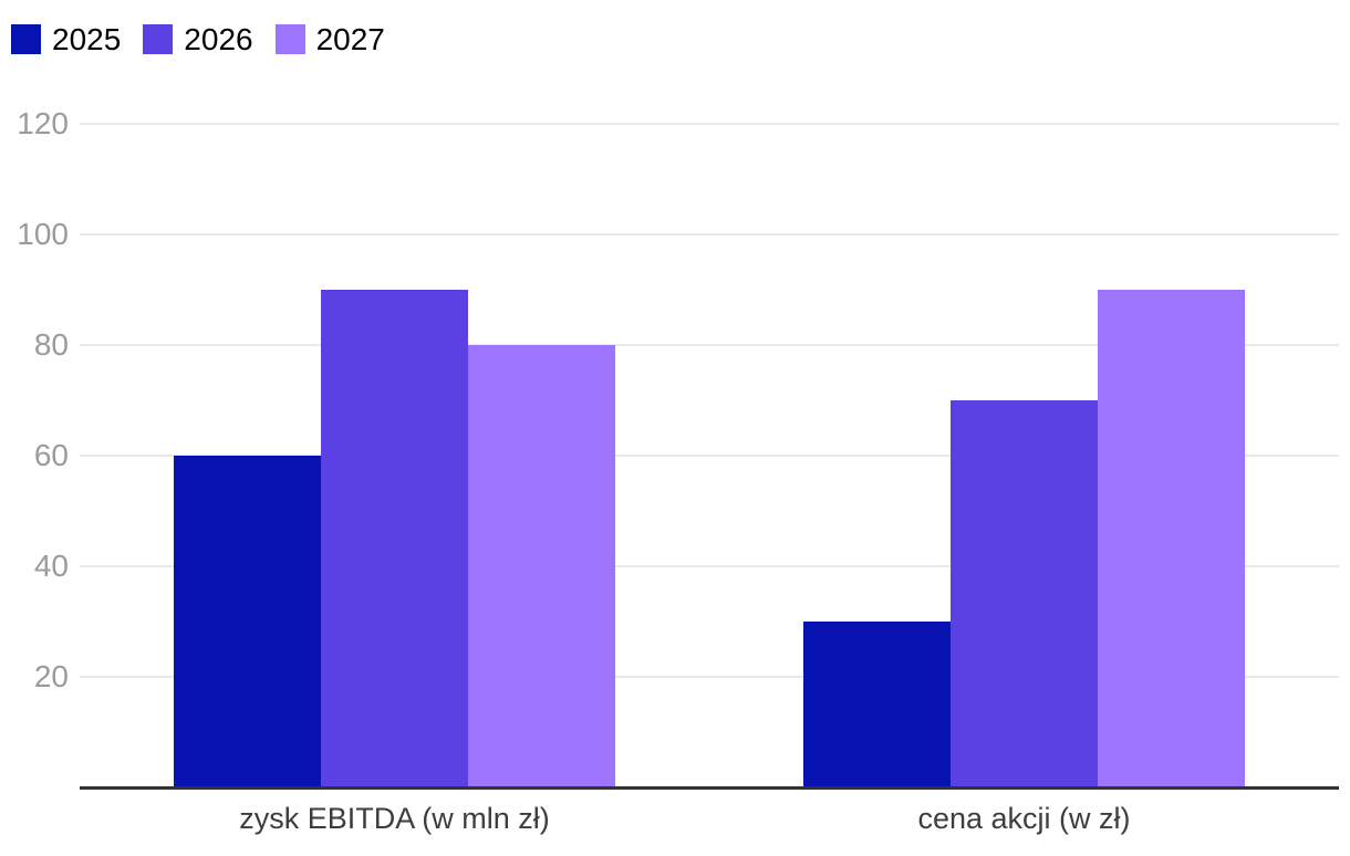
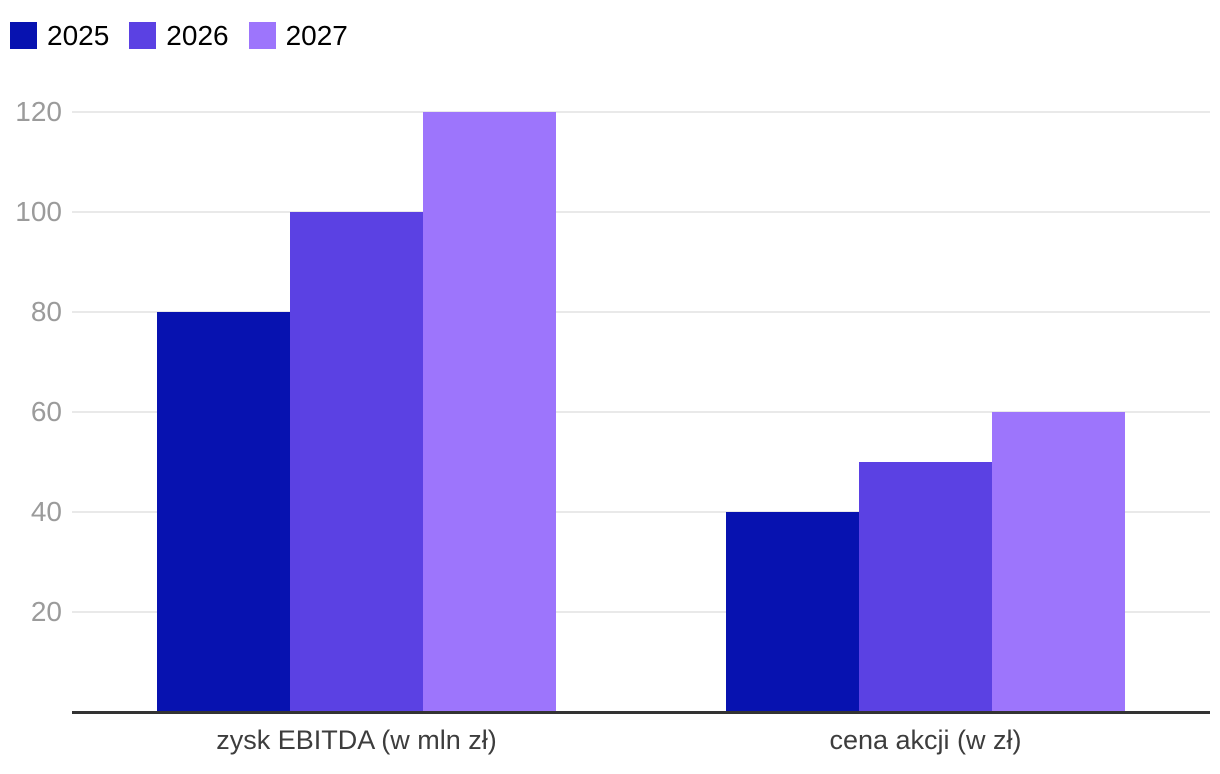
2025/zysk EBITDA (w mln zł): 60 -> 80
2026/zysk EBITDA (w mln zł): 90 -> 100
2027/zysk EBITDA (w mln zł): 80 -> 120
2025/cena akcji (w zł): 30 -> 40
2026/cena akcji (w zł): 70 -> 50
2027/cena akcji (w zł): 90 -> 60
